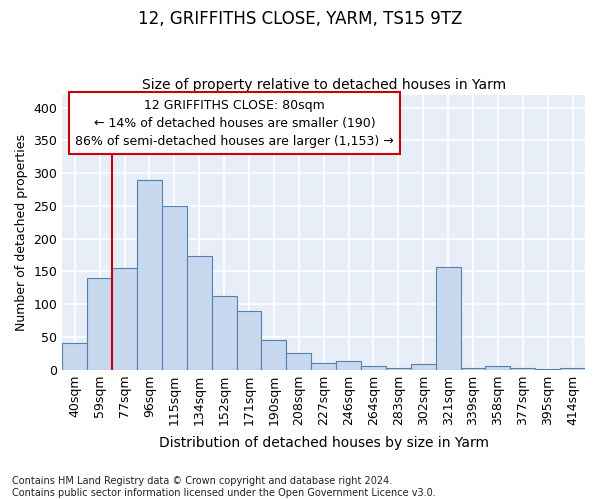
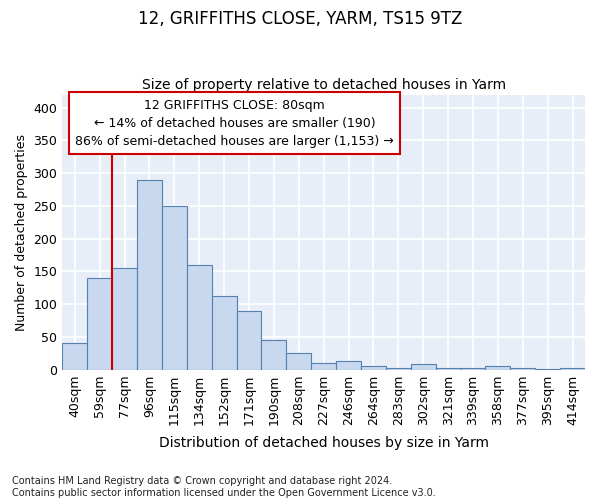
134sqm: 174 -> 160
321sqm: 156 -> 3
